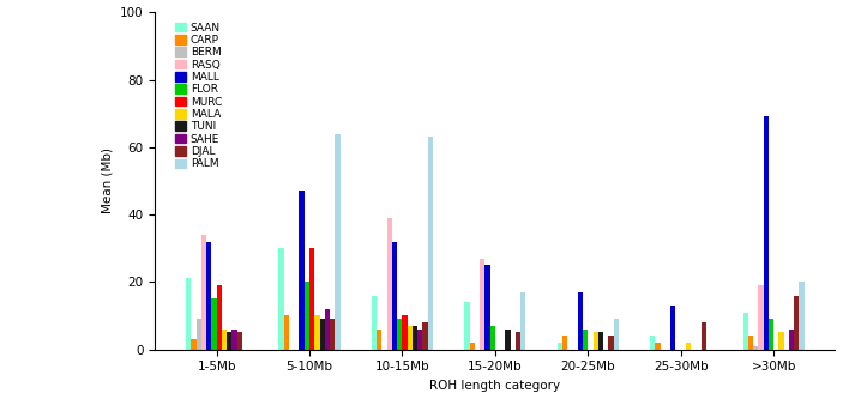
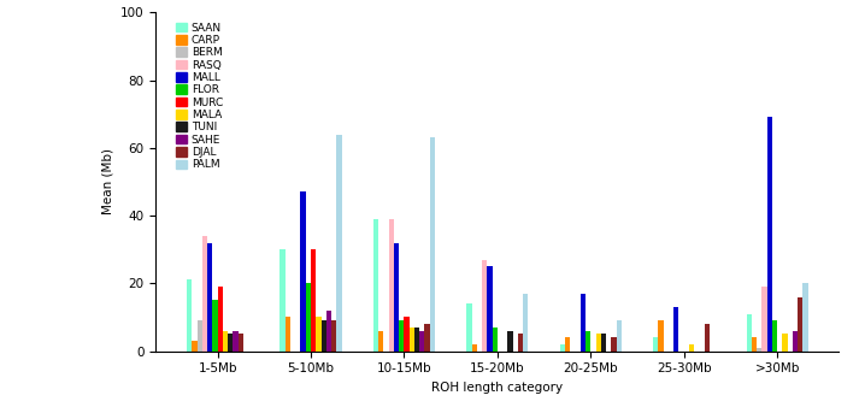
SAAN/10-15Mb: 16 -> 39
CARP/25-30Mb: 2 -> 9
